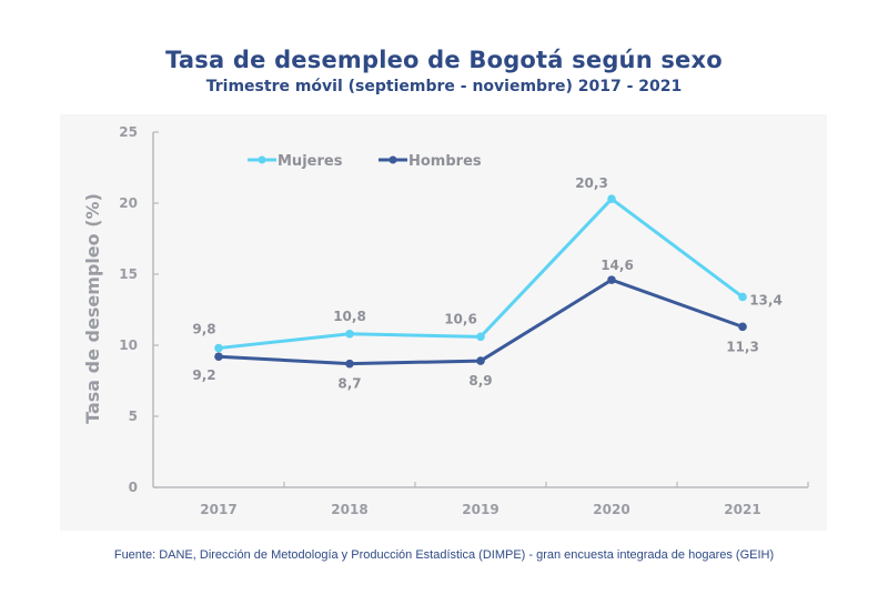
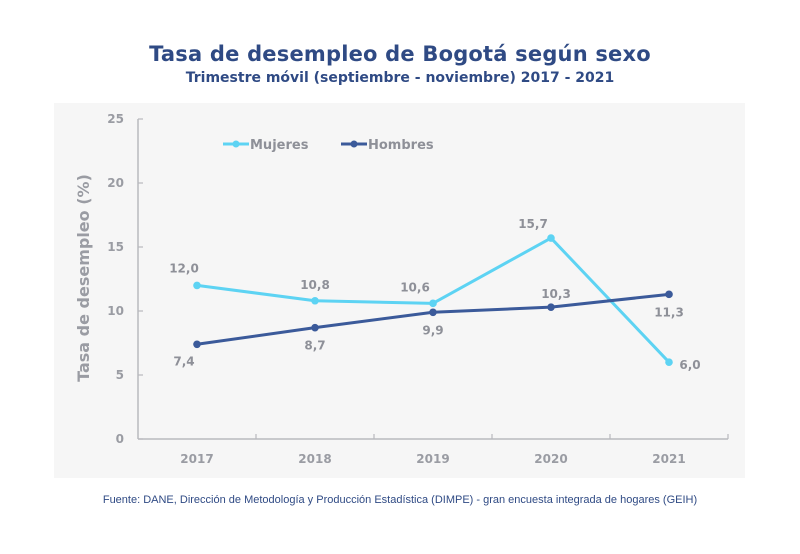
Mujeres/2017: 9,8 -> 12,0
Hombres/2017: 9,2 -> 7,4
Hombres/2019: 8,9 -> 9,9
Mujeres/2020: 20,3 -> 15,7
Hombres/2020: 14,6 -> 10,3
Mujeres/2021: 13,4 -> 6,0
